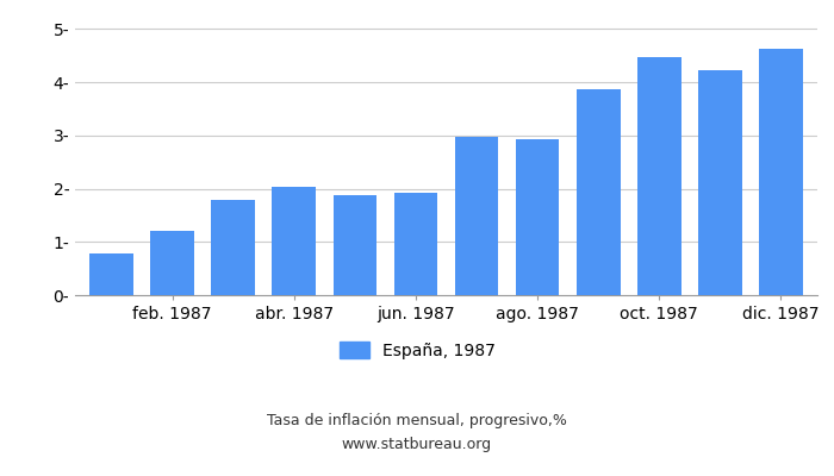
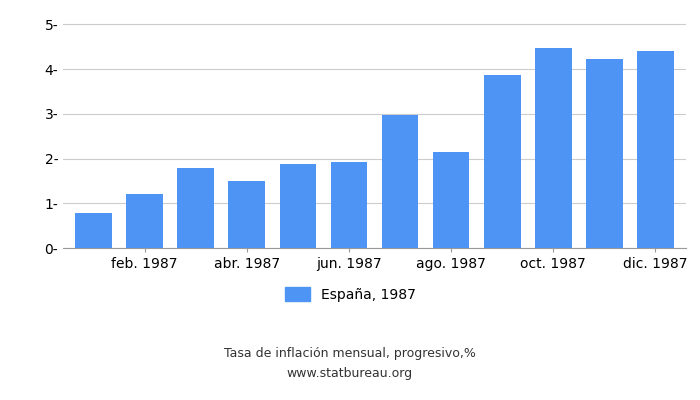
abr. 1987: 2.04- -> 1.50-
ago. 1987: 2.93- -> 2.15-
dic. 1987: 4.63- -> 4.40-
